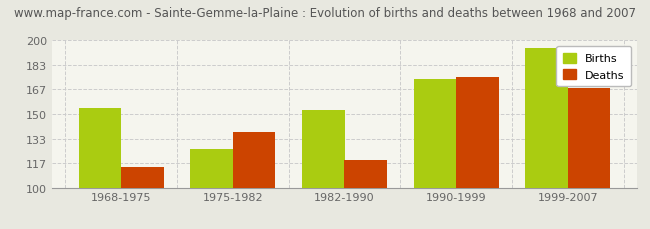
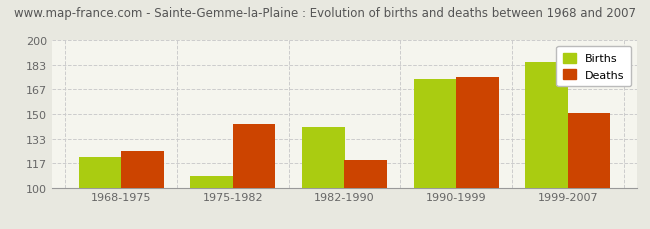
Births/1968-1975: 154 -> 121
Deaths/1968-1975: 114 -> 125
Births/1975-1982: 126 -> 108
Deaths/1975-1982: 138 -> 143
Births/1982-1990: 153 -> 141
Births/1999-2007: 195 -> 185
Deaths/1999-2007: 168 -> 151
